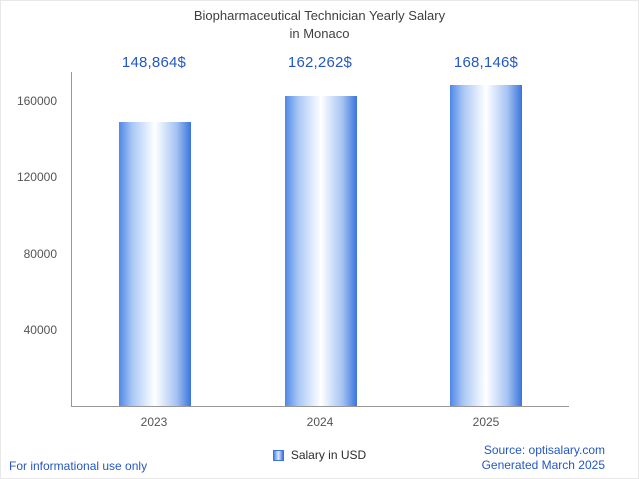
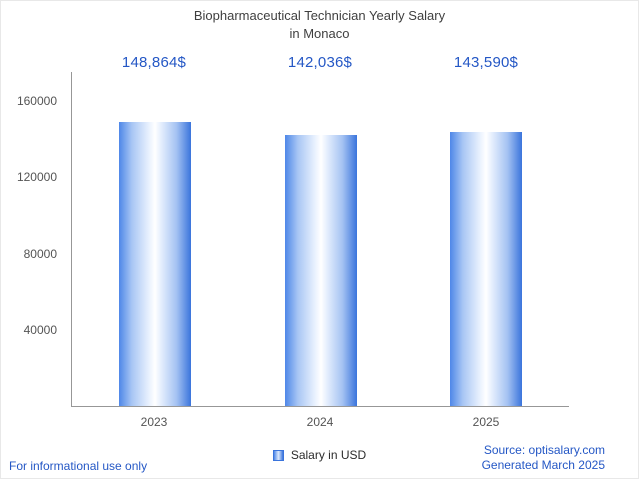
2024: 162,262 -> 142,036
2025: 168,146 -> 143,590
